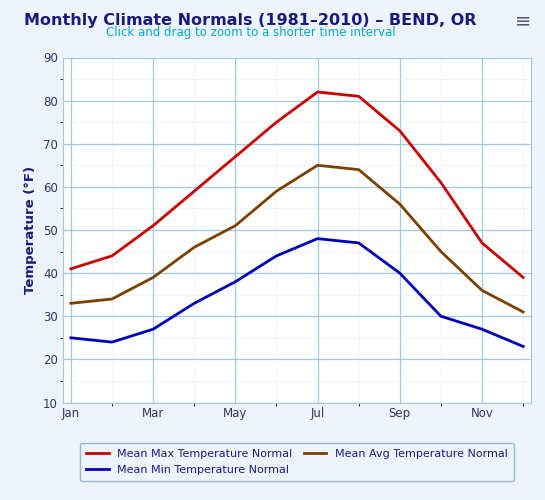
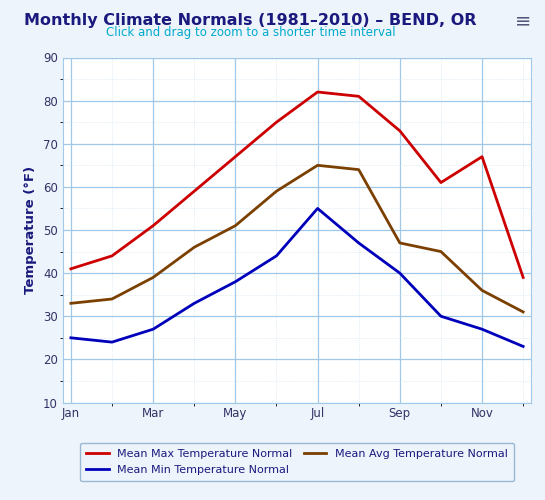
Mean Min Temperature Normal/Jul: 48 -> 55
Mean Avg Temperature Normal/Sep: 56 -> 47
Mean Max Temperature Normal/Nov: 47 -> 67
